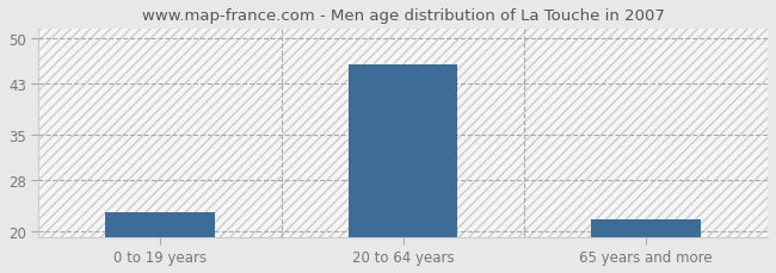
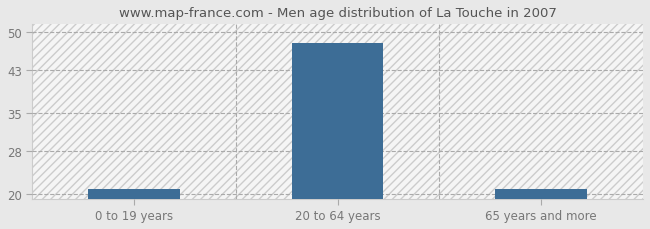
0 to 19 years: 23 -> 21
20 to 64 years: 46 -> 48
65 years and more: 22 -> 21
